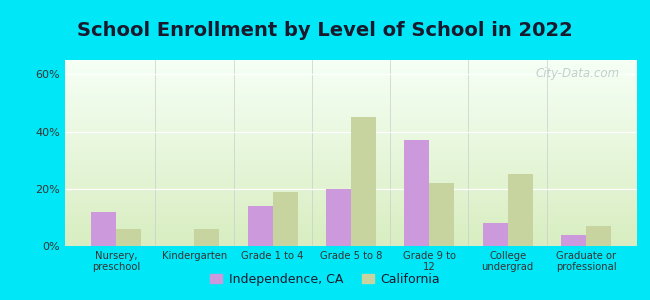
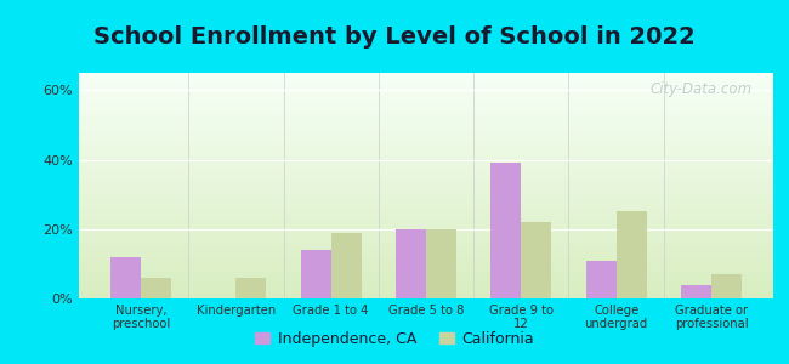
California/Grade 5 to 8: 45% -> 20%
Independence, CA/Grade 9 to 12: 37% -> 39%
Independence, CA/College undergrad: 8% -> 11%
